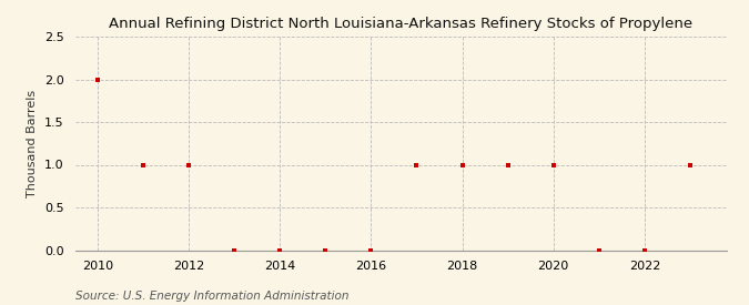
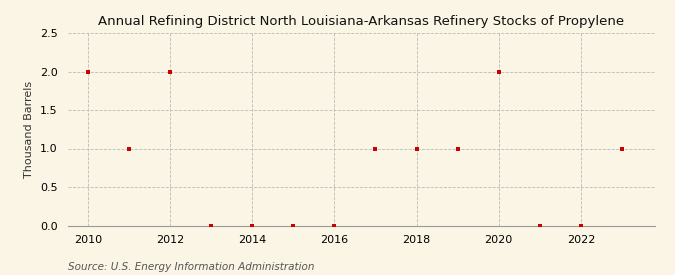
2012: 1 -> 2
2020: 1 -> 2
